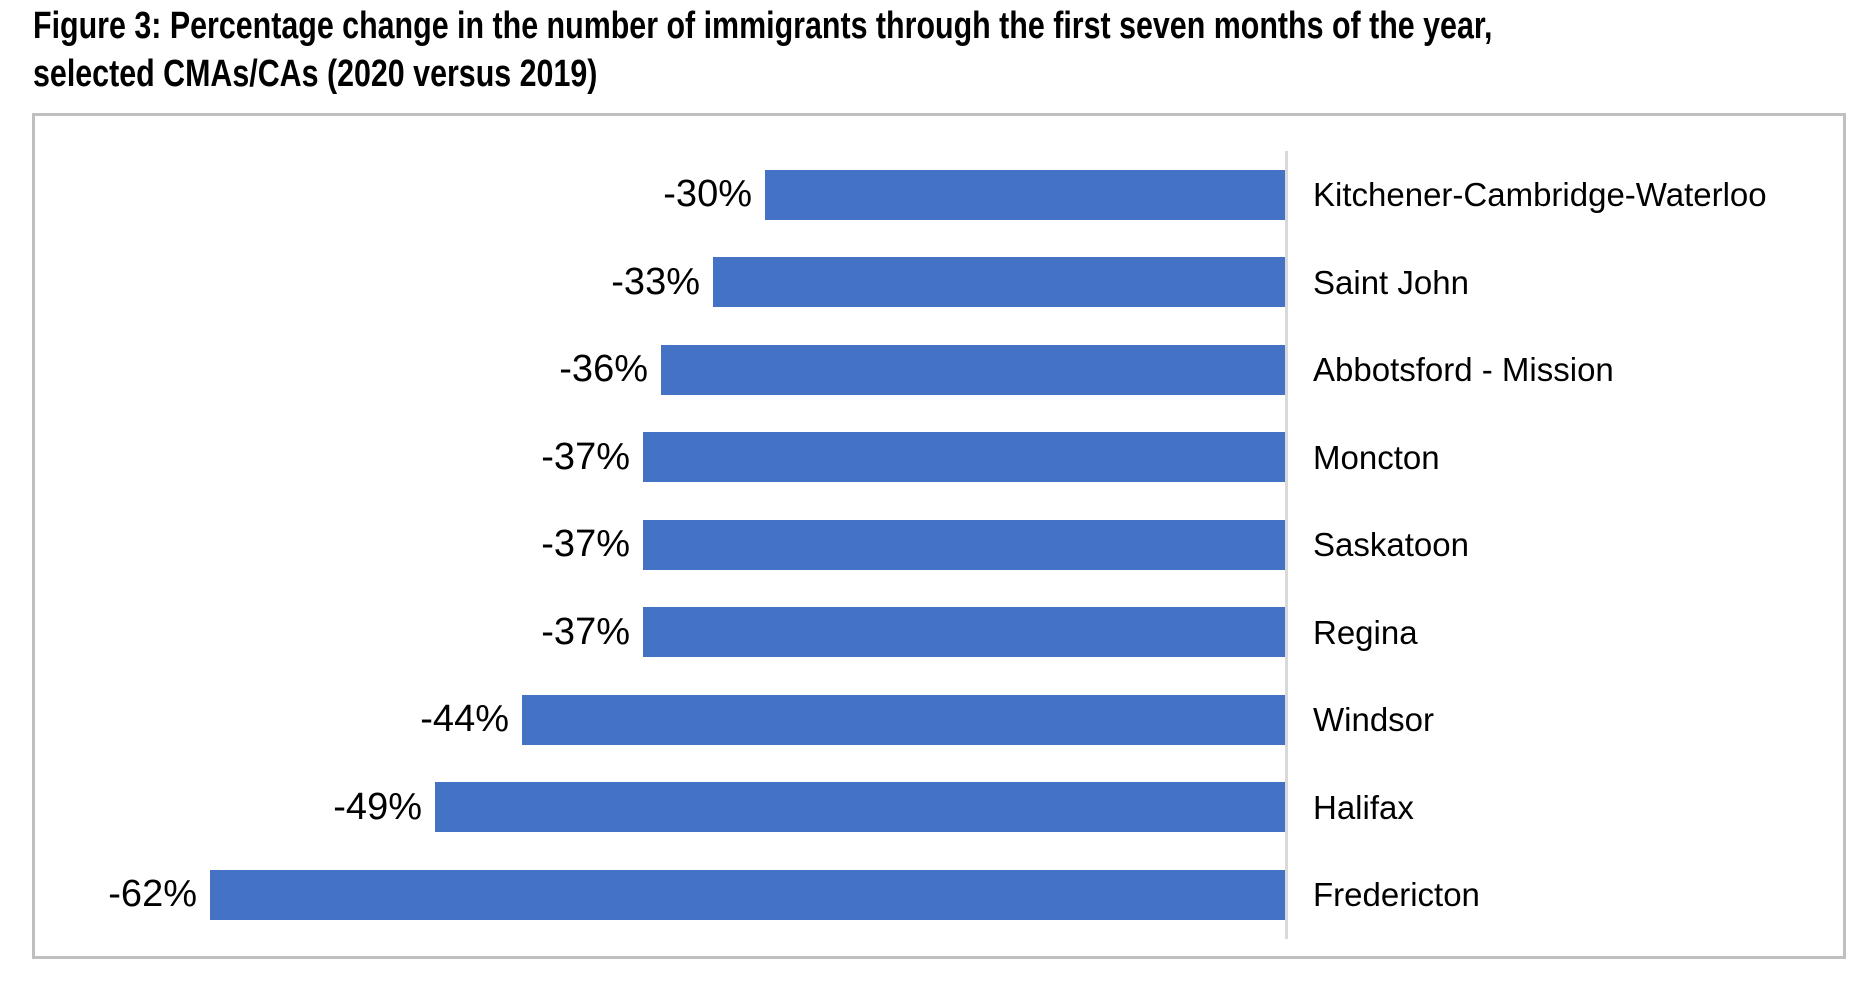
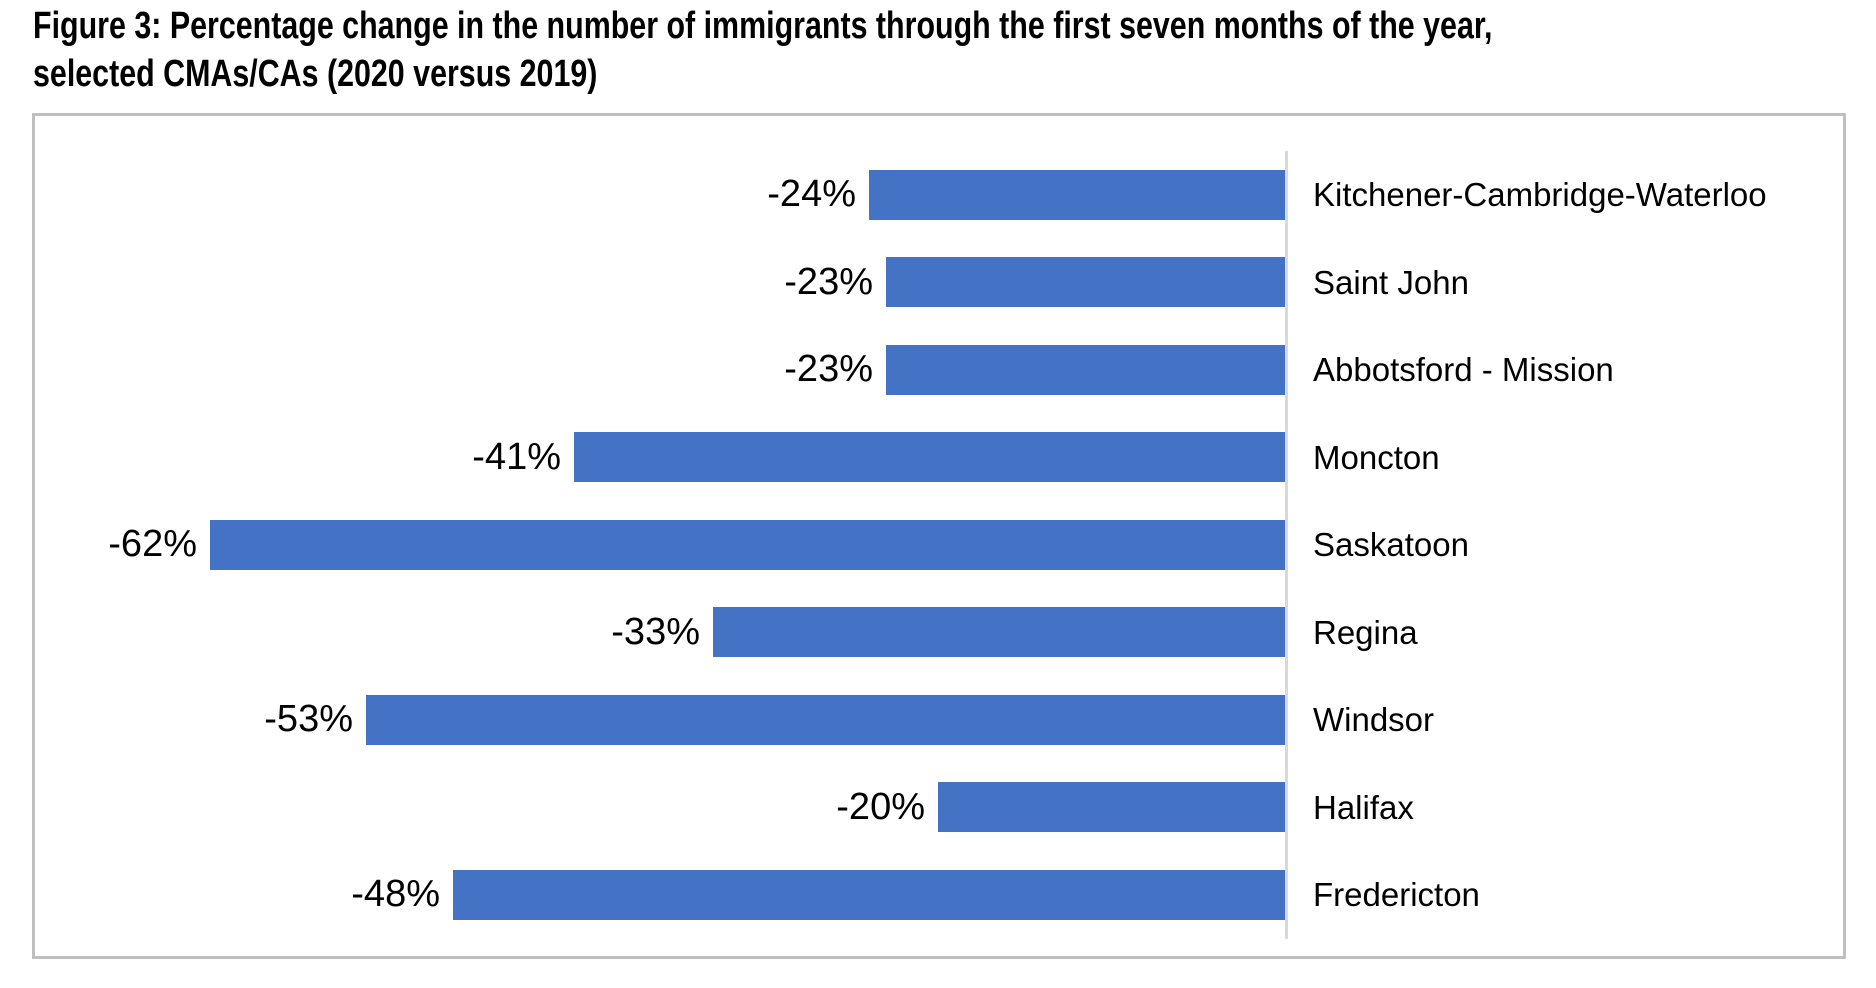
Kitchener-Cambridge-Waterloo: -30% -> -24%
Saint John: -33% -> -23%
Abbotsford - Mission: -36% -> -23%
Moncton: -37% -> -41%
Saskatoon: -37% -> -62%
Regina: -37% -> -33%
Windsor: -44% -> -53%
Halifax: -49% -> -20%
Fredericton: -62% -> -48%
